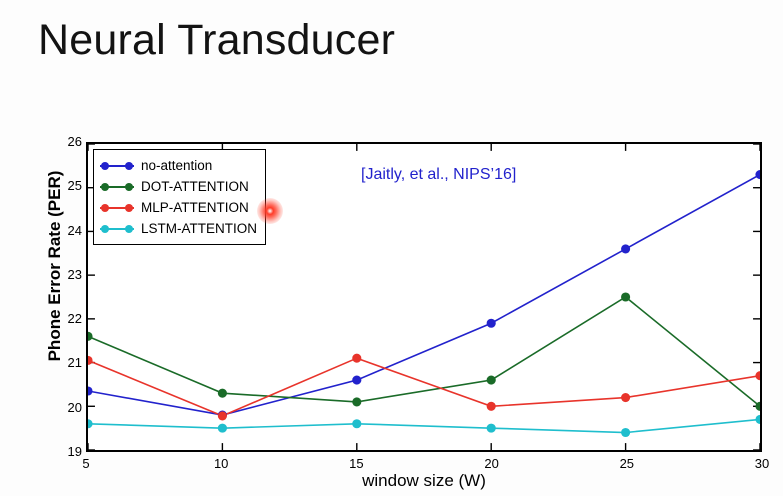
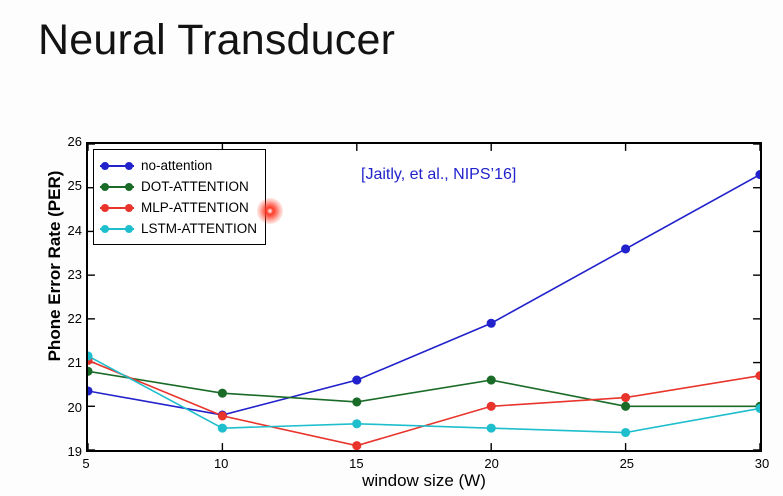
DOT-ATTENTION/5: 21.6 -> 20.8
LSTM-ATTENTION/5: 19.6 -> 21.1
MLP-ATTENTION/15: 21.1 -> 19.1
DOT-ATTENTION/25: 22.5 -> 20.0
LSTM-ATTENTION/30: 19.7 -> 19.9
